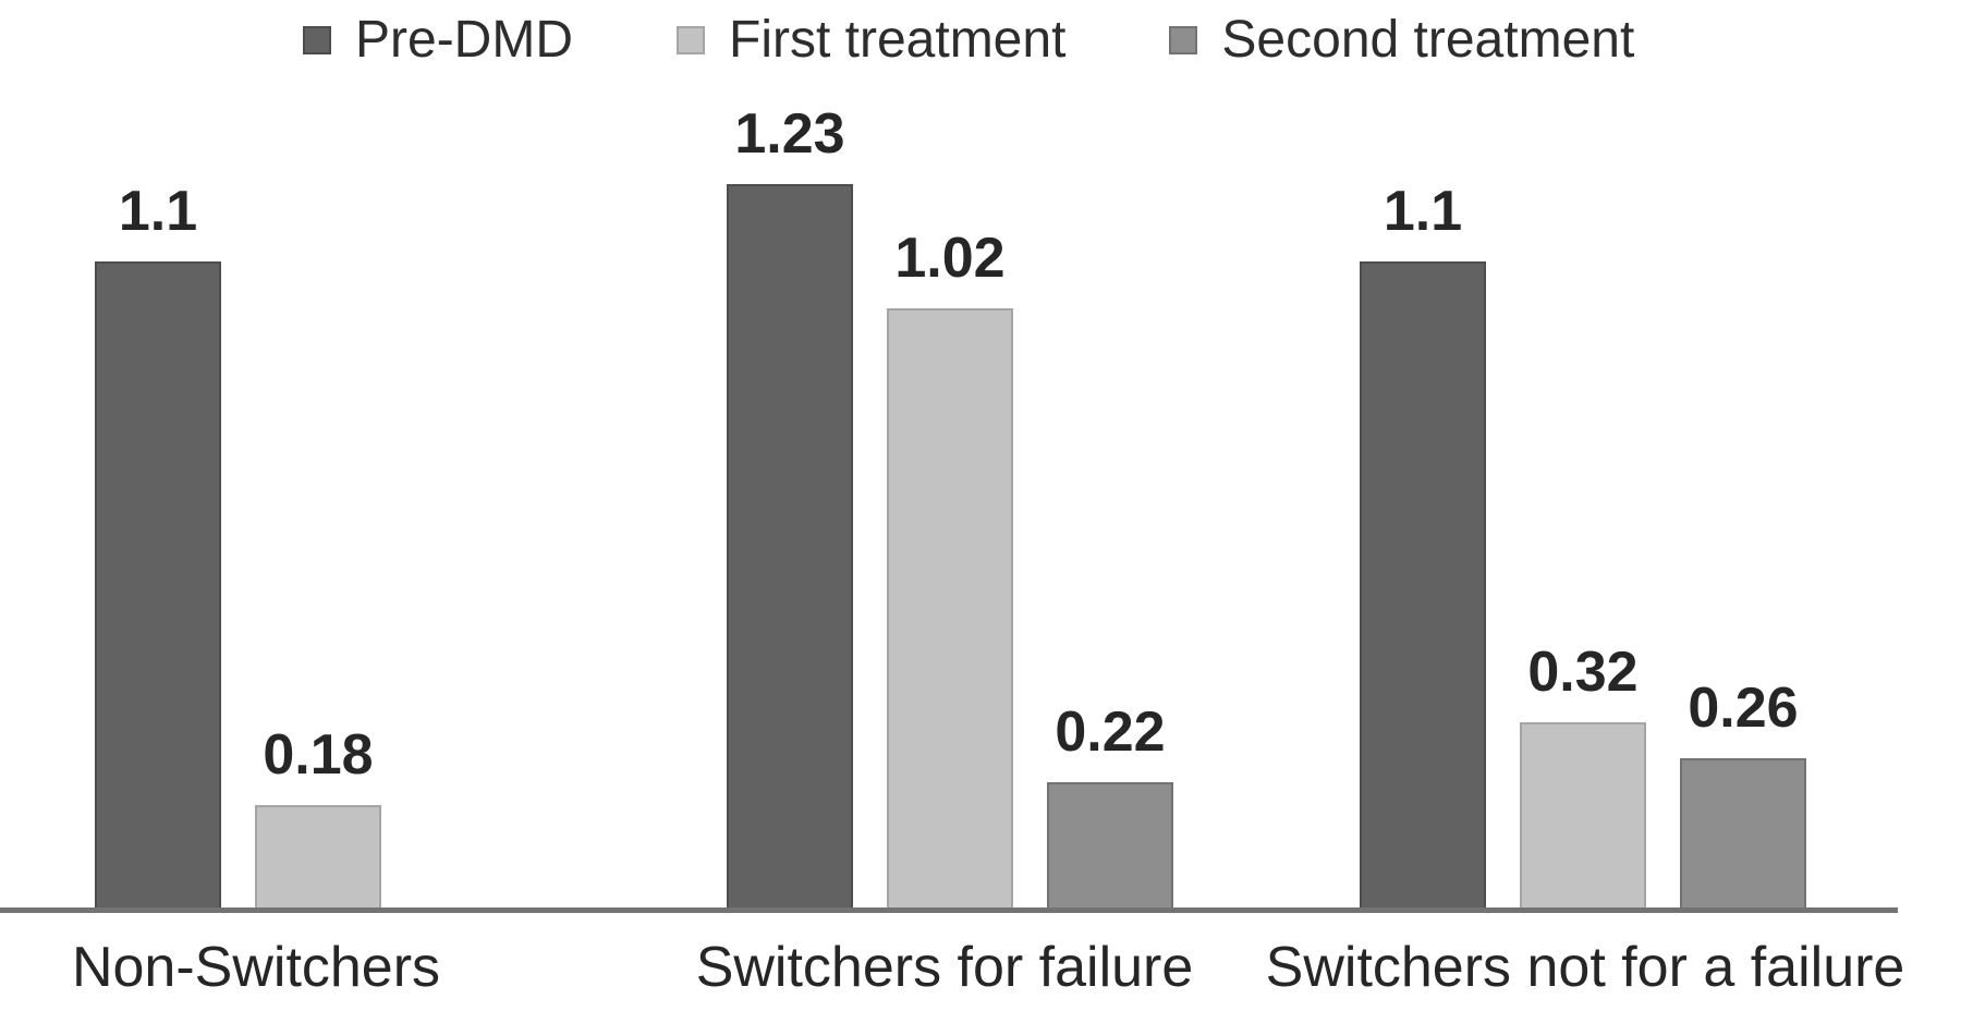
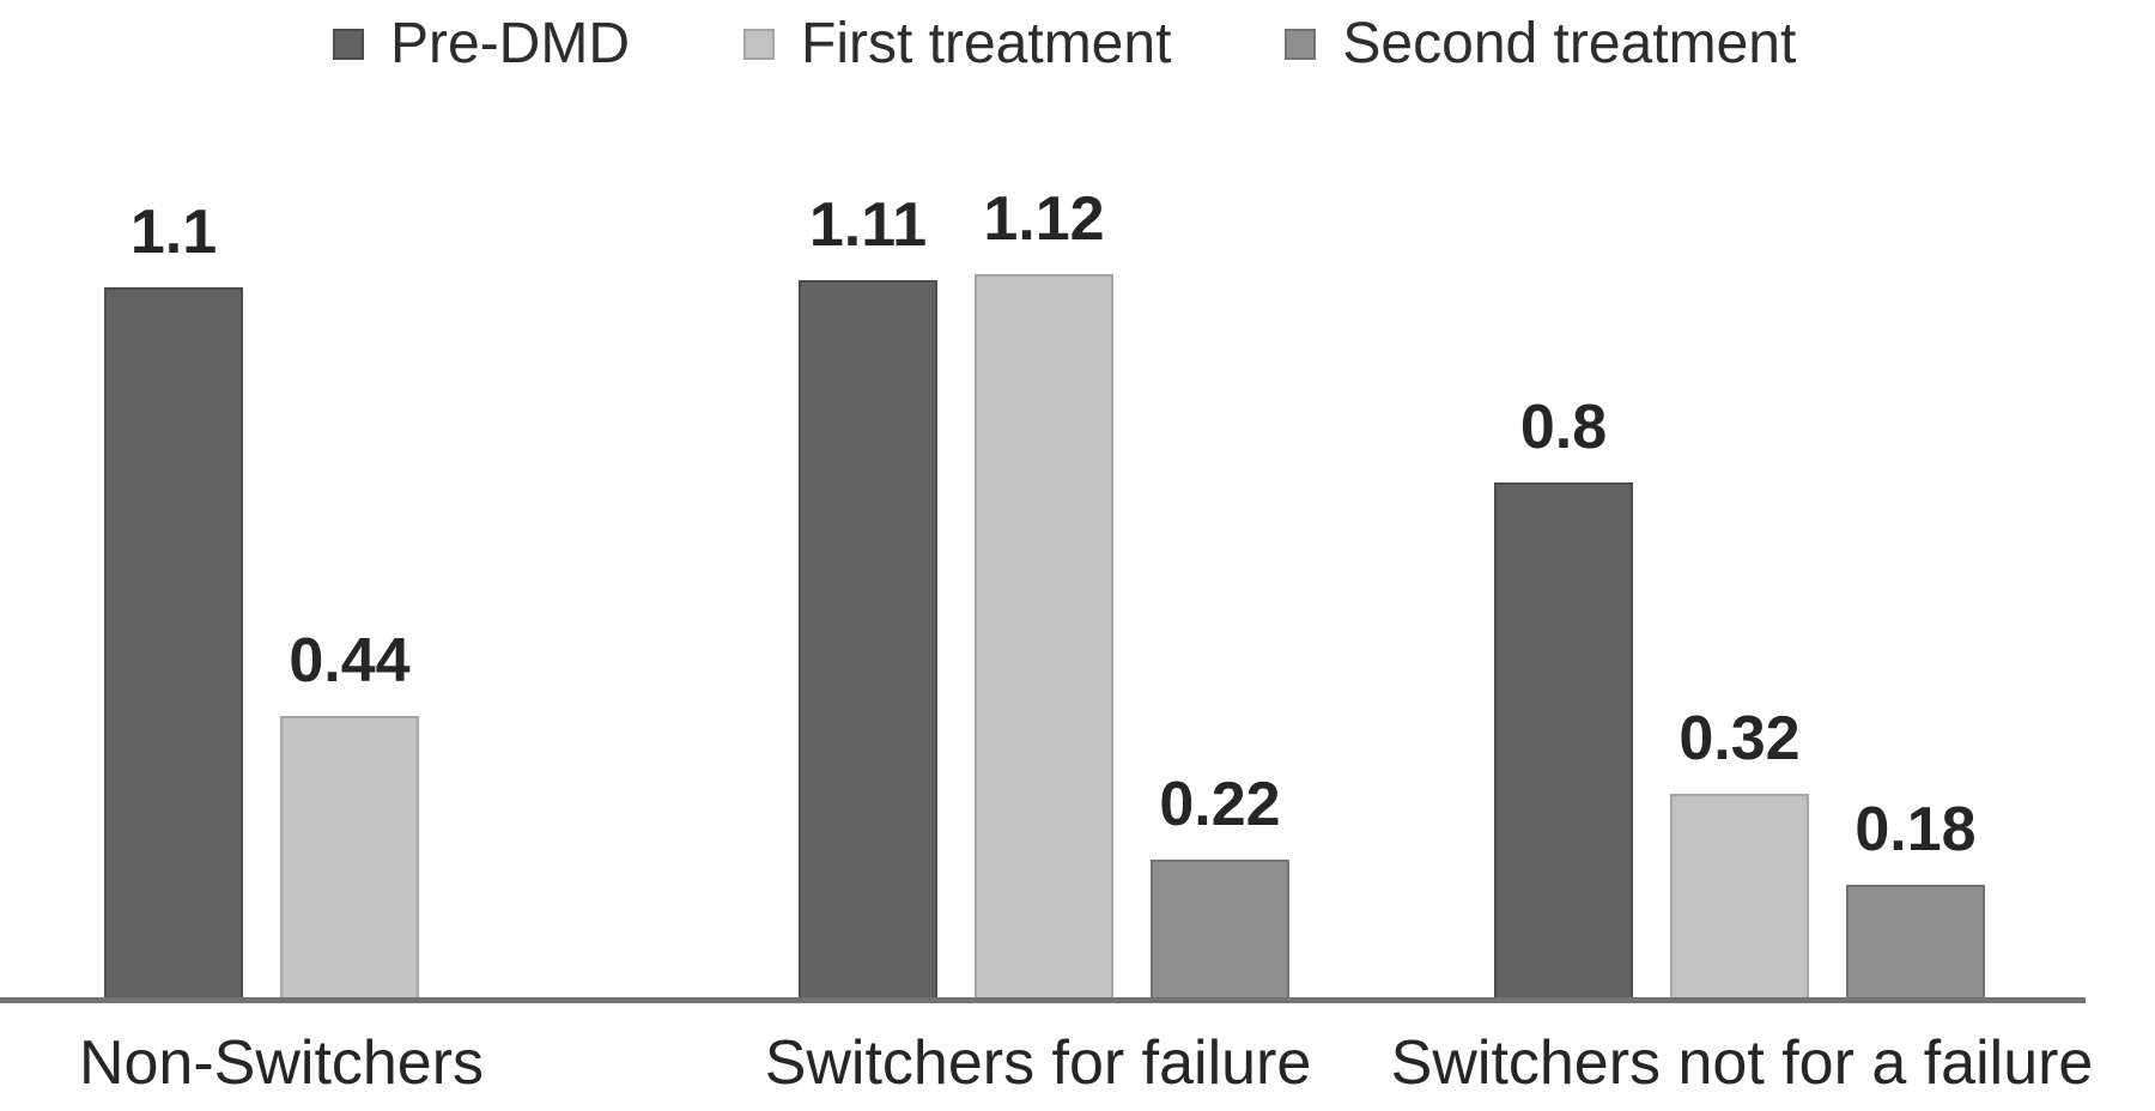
First treatment/Non-Switchers: 0.18 -> 0.44
Pre-DMD/Switchers for failure: 1.23 -> 1.11
First treatment/Switchers for failure: 1.02 -> 1.12
Pre-DMD/Switchers not for a failure: 1.1 -> 0.8
Second treatment/Switchers not for a failure: 0.26 -> 0.18
